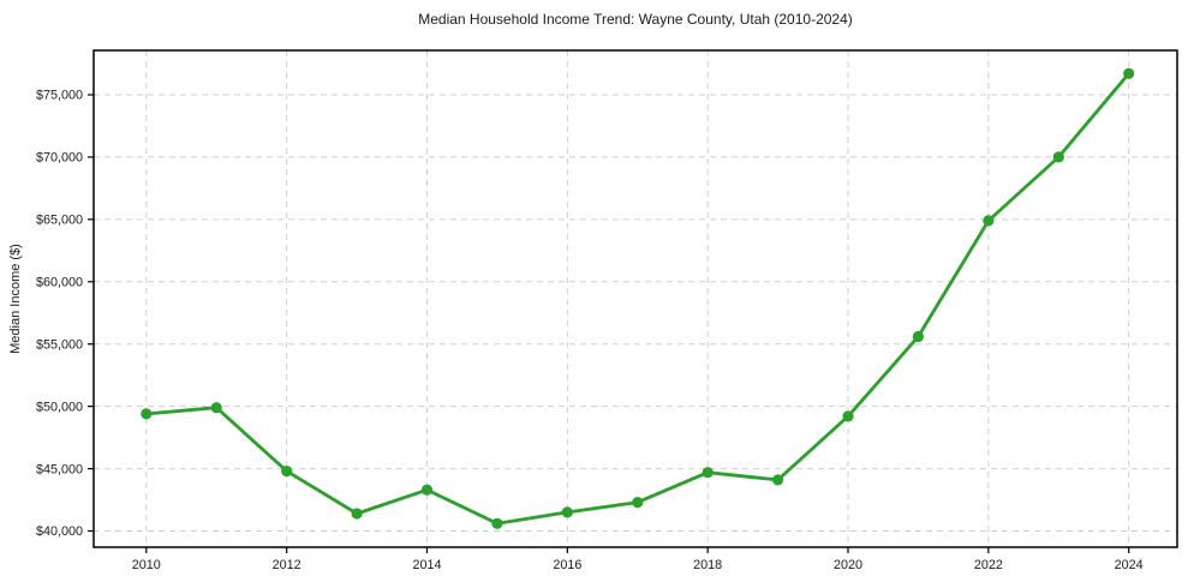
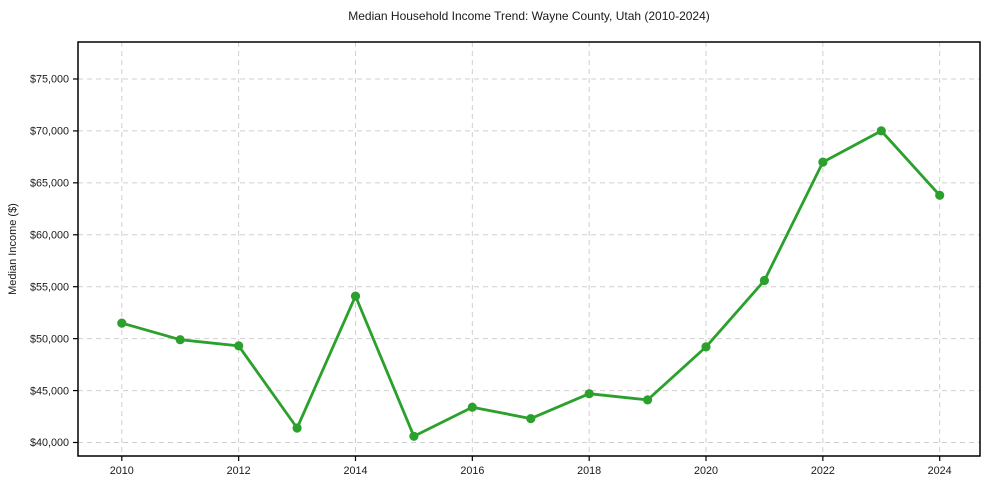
2010: $49400 -> $51500
2012: $44800 -> $49300
2014: $43300 -> $54100
2016: $41500 -> $43400
2022: $64900 -> $67000
2024: $76700 -> $63800
